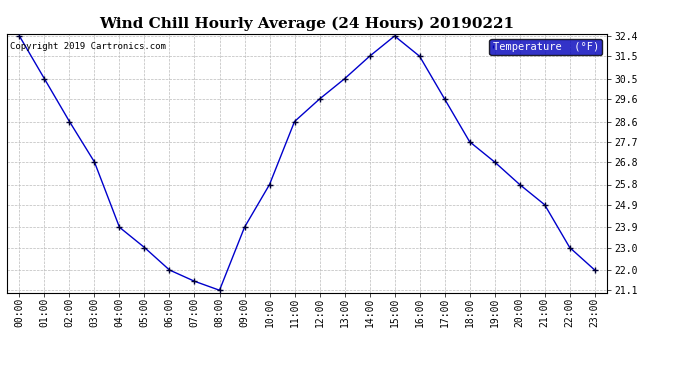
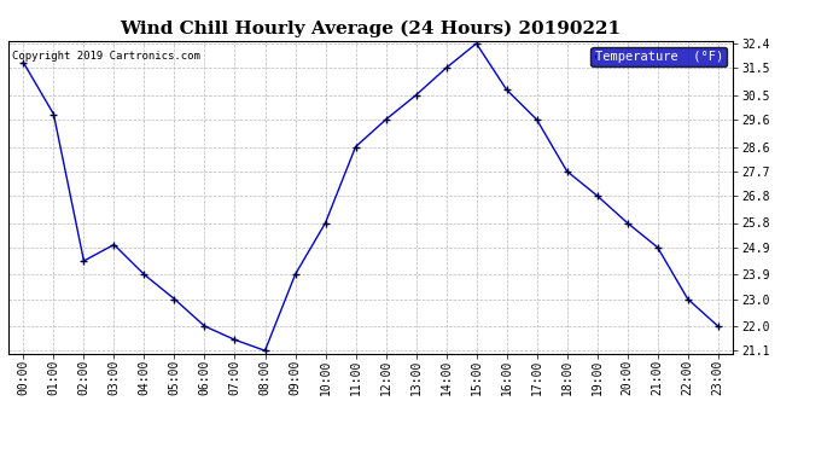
00:00: 32.4 -> 31.7
01:00: 30.5 -> 29.8
02:00: 28.6 -> 24.4
03:00: 26.8 -> 25.0
16:00: 31.5 -> 30.7
